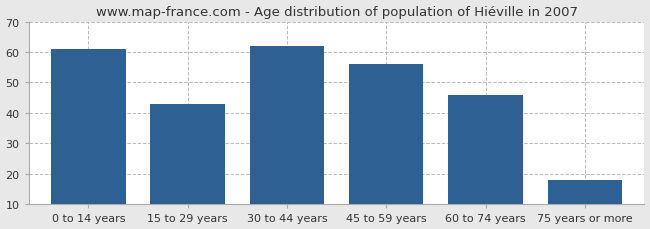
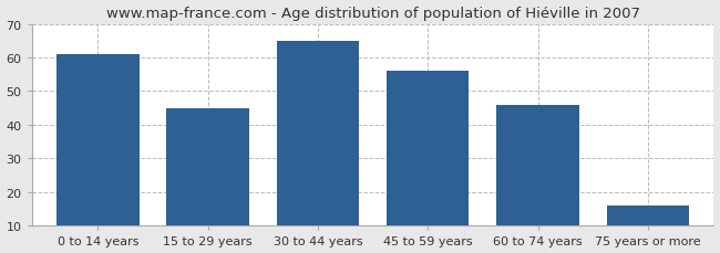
15 to 29 years: 43 -> 45
30 to 44 years: 62 -> 65
75 years or more: 18 -> 16
